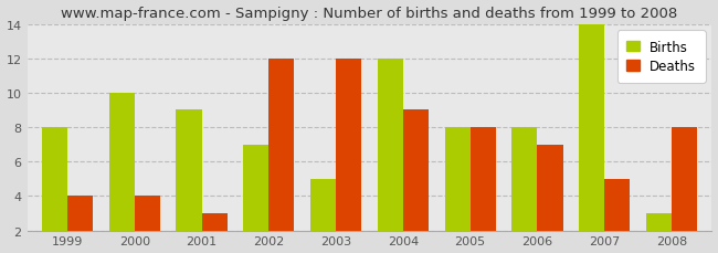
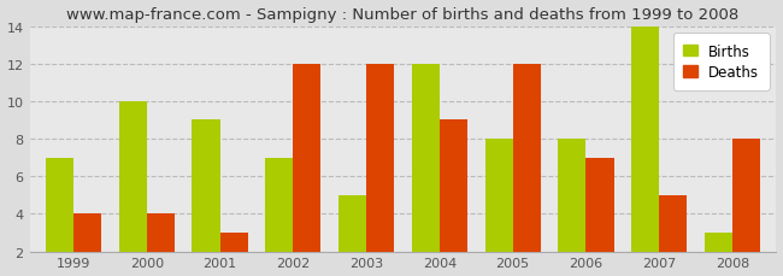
Births/1999: 8 -> 7
Deaths/2005: 8 -> 12
